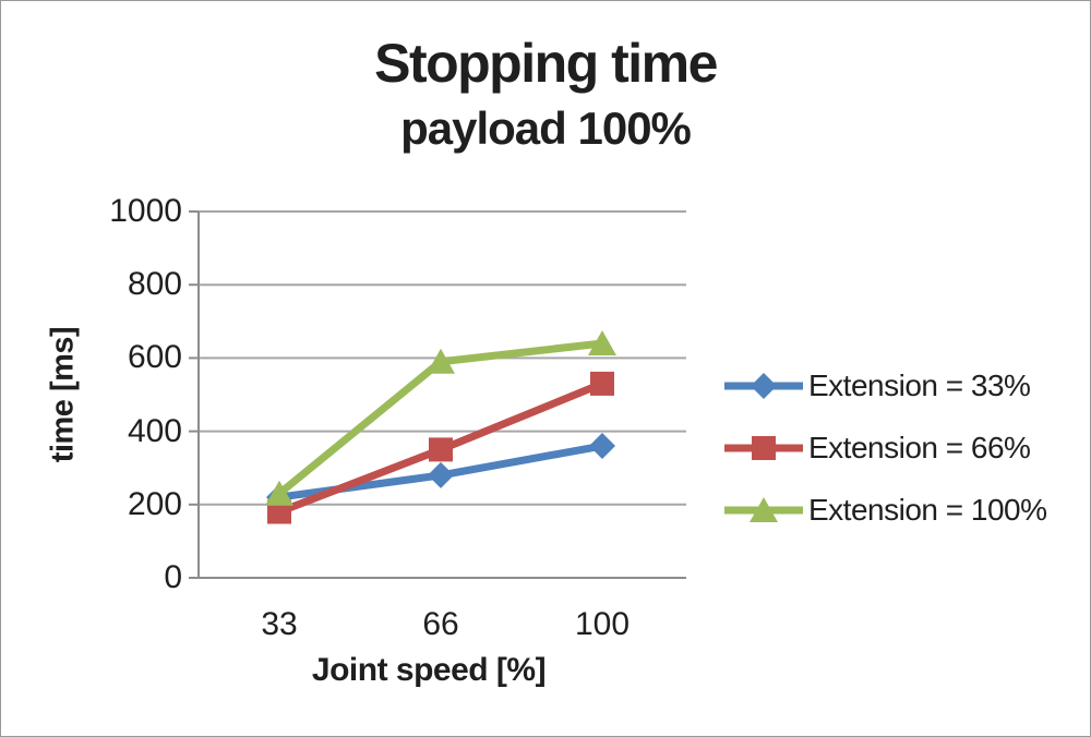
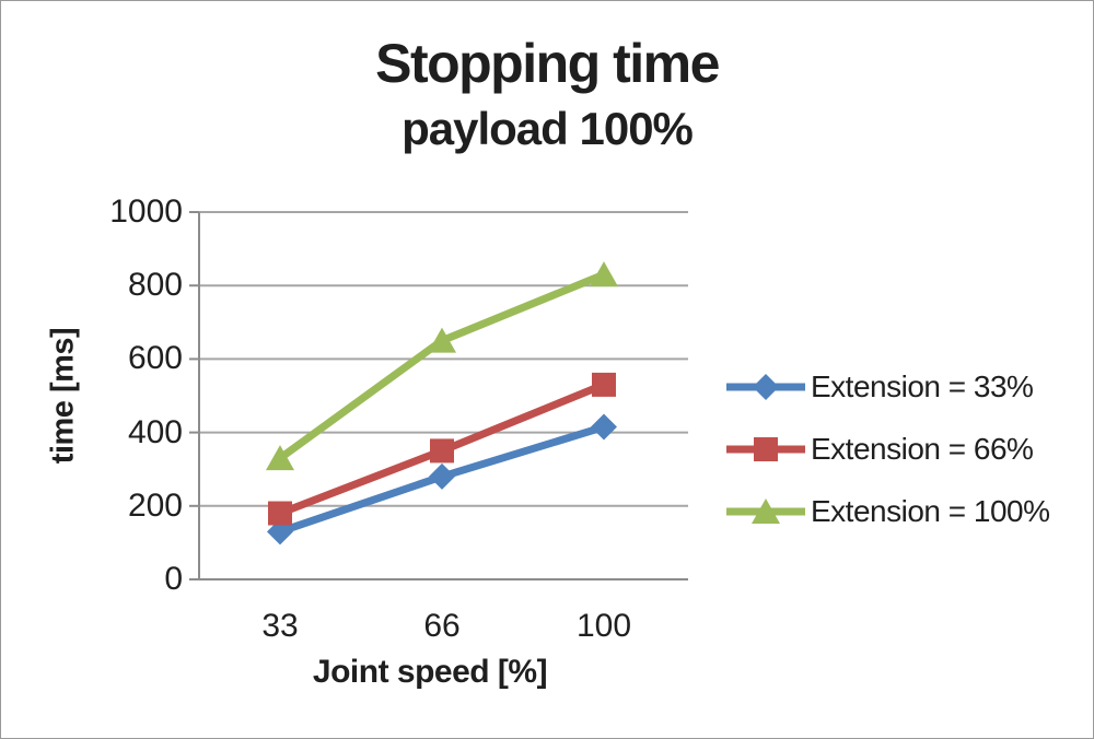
Extension = 33%/33: 220 -> 130
Extension = 100%/33: 230 -> 330
Extension = 100%/66: 590 -> 650
Extension = 33%/100: 360 -> 420
Extension = 100%/100: 640 -> 830
